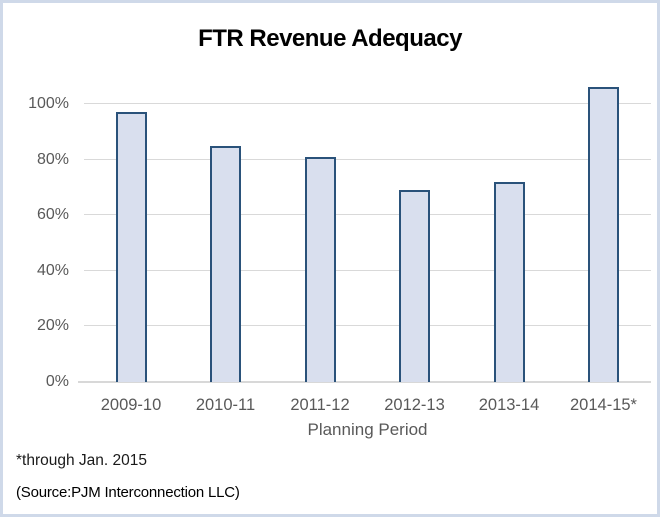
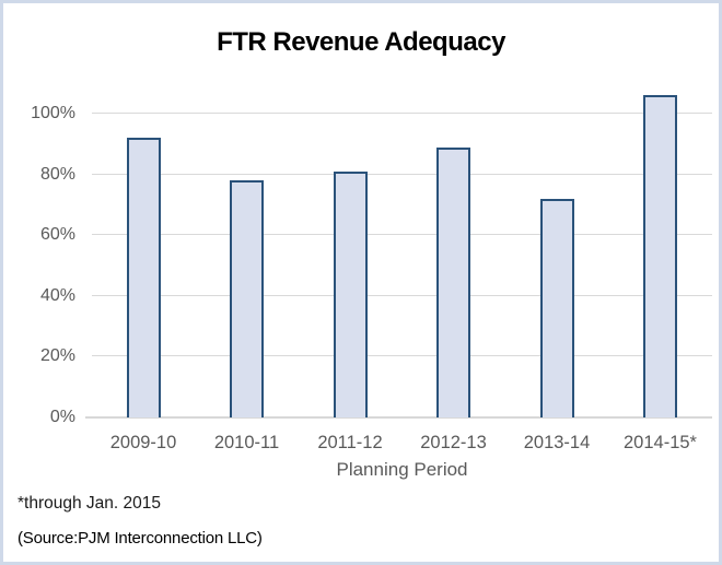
2009-10: 97% -> 92%
2010-11: 85% -> 78%
2012-13: 69% -> 89%
